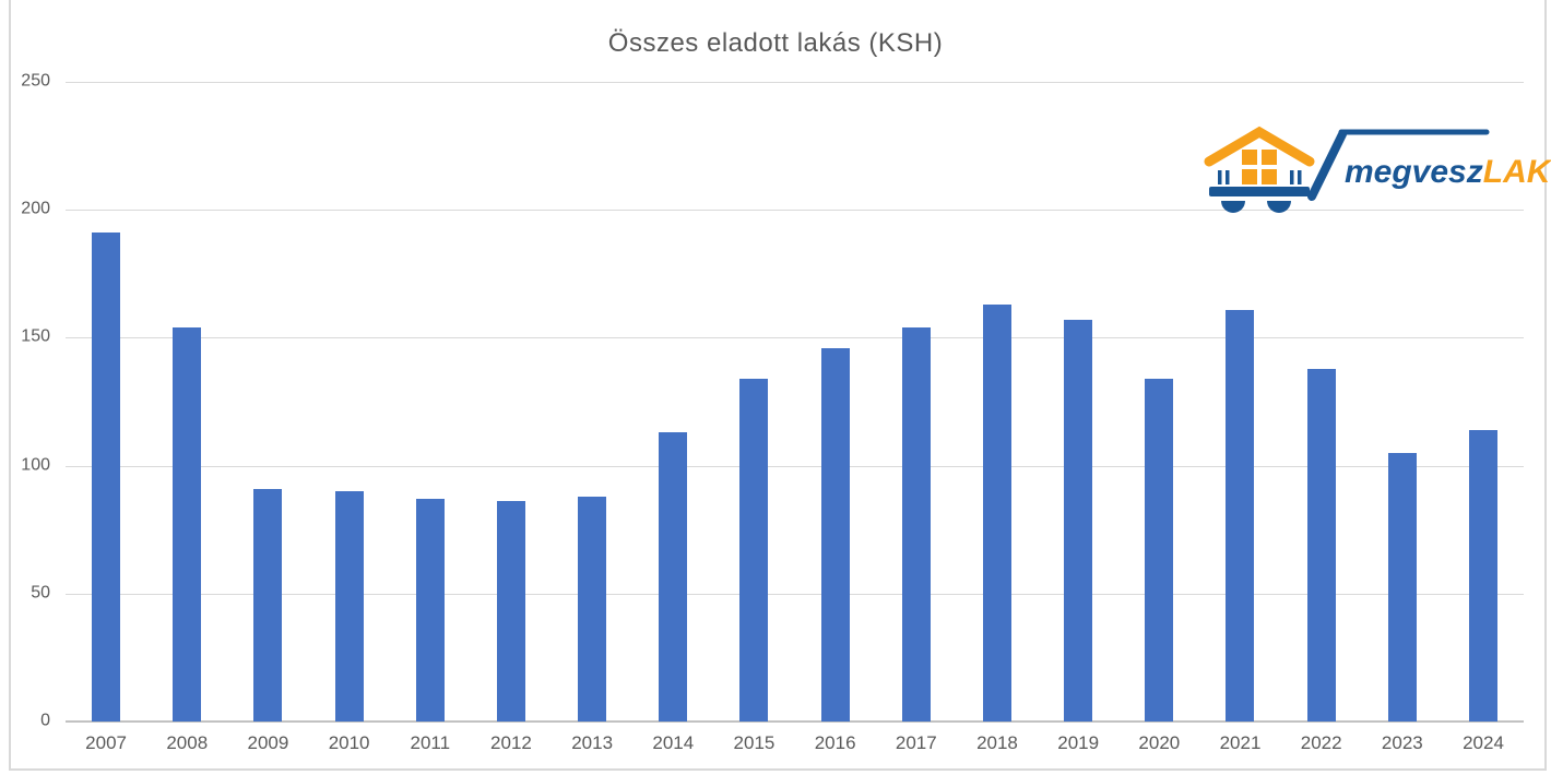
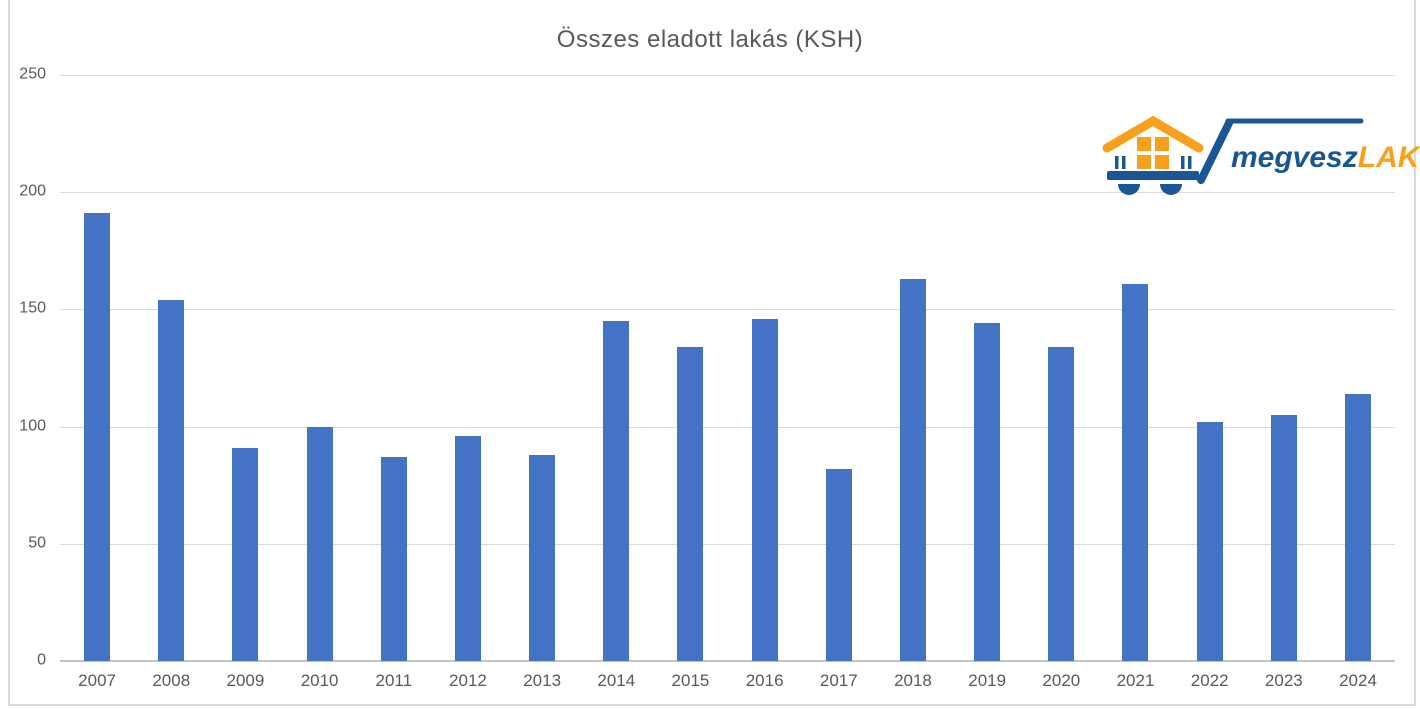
2010: 90 -> 100
2012: 86 -> 96
2014: 113 -> 145
2017: 154 -> 82
2019: 157 -> 144
2022: 138 -> 102
